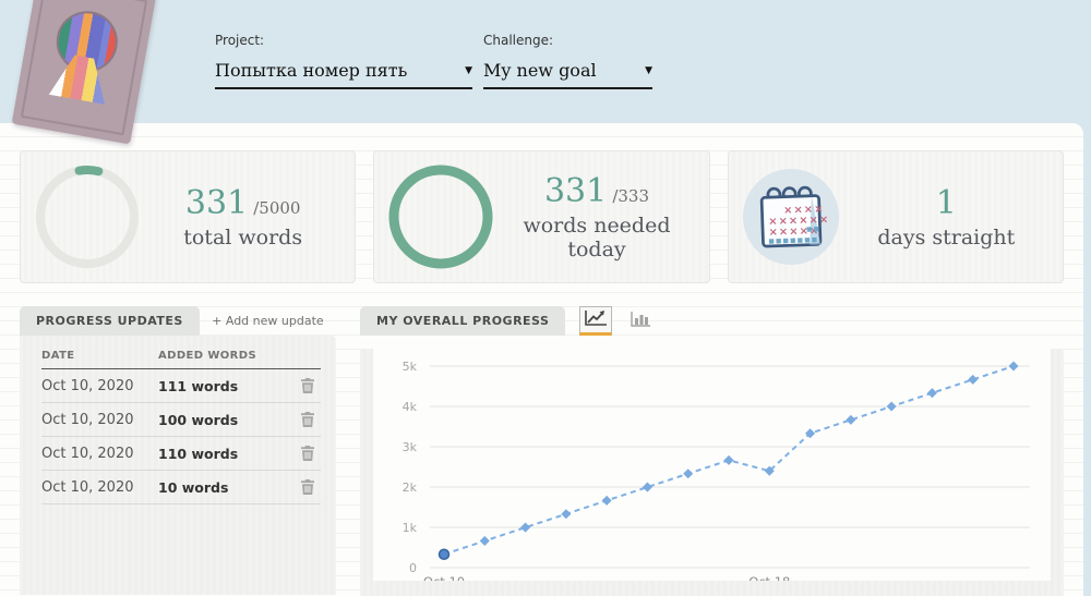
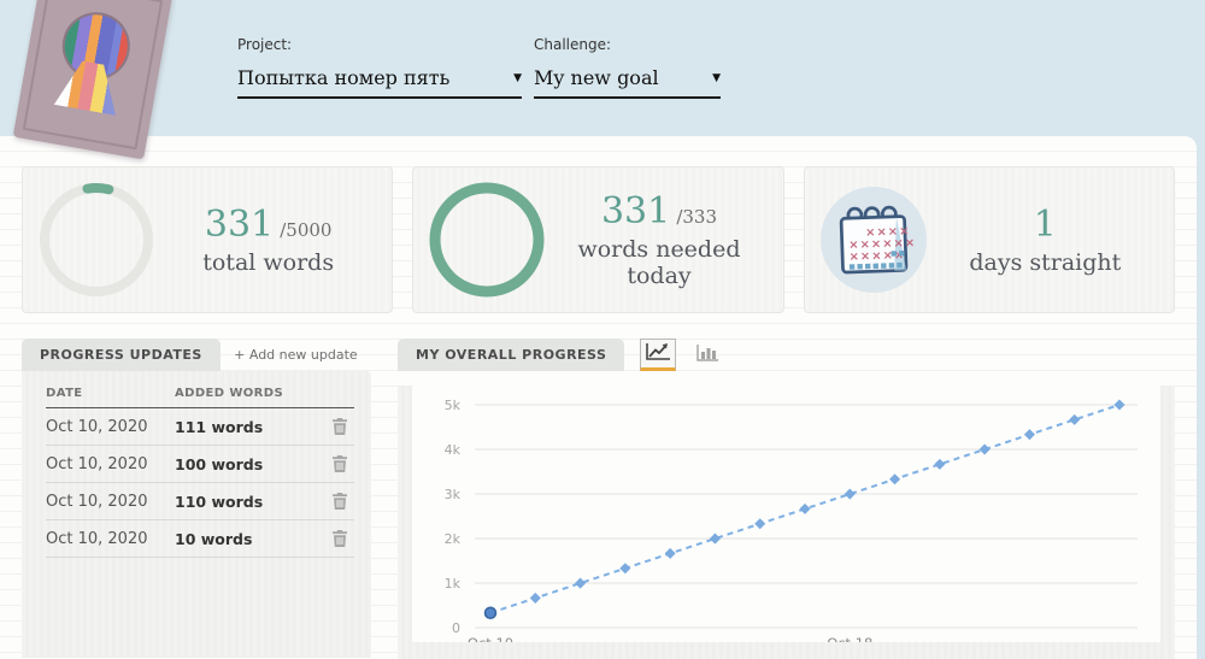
Oct 18: 2.4k -> 3.0k
